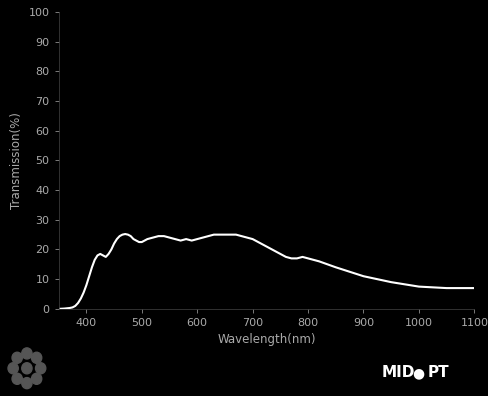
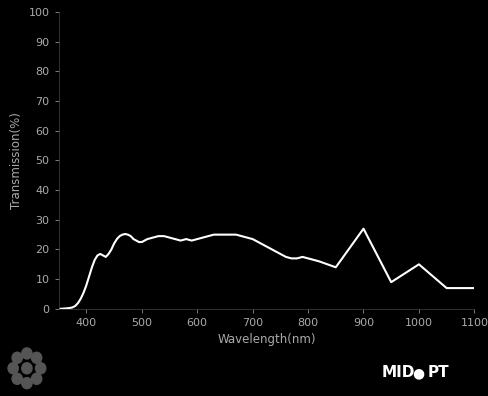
900: 11.0 -> 27.0
1000: 7.5 -> 15.0
